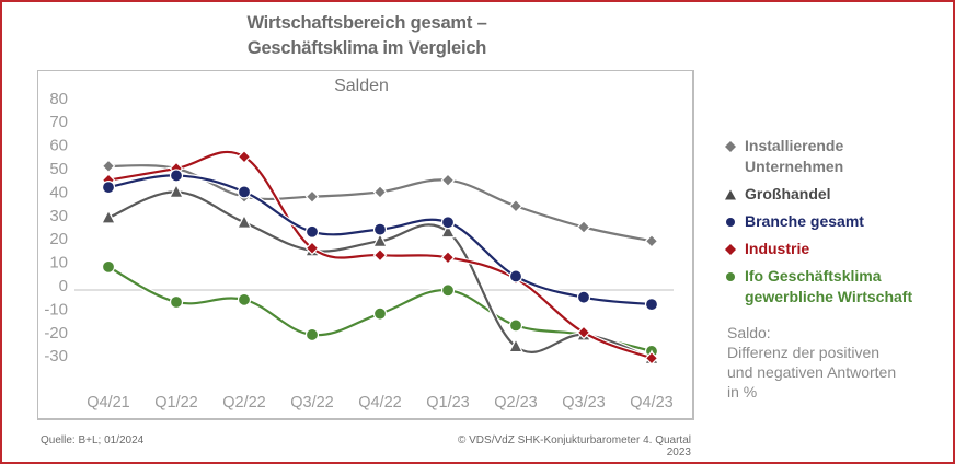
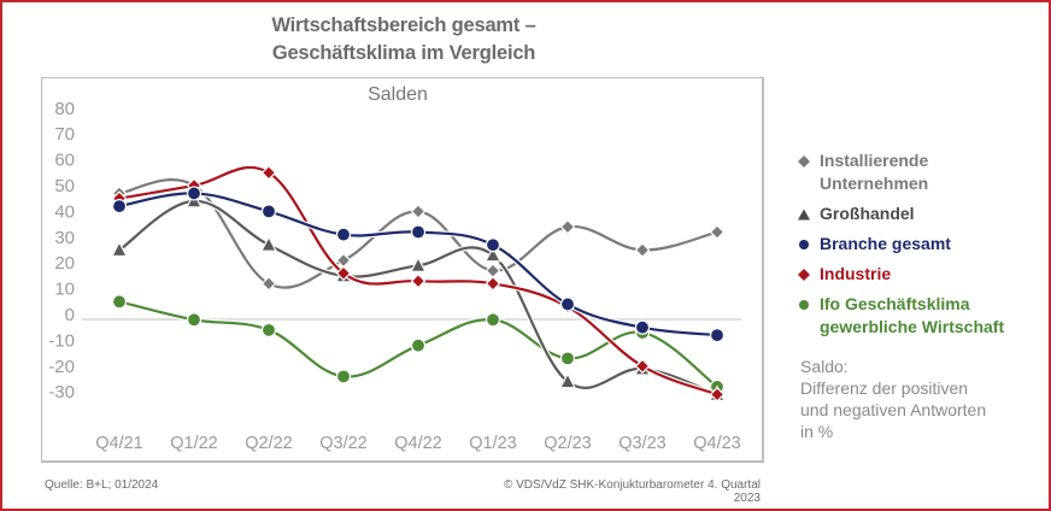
Installierende Unternehmen/Q4/21: 51 -> 47
Großhandel/Q4/21: 29 -> 25
Ifo Geschäftsklima gewerbliche Wirtschaft/Q4/21: 8 -> 5
Großhandel/Q1/22: 40 -> 44
Ifo Geschäftsklima gewerbliche Wirtschaft/Q1/22: -7 -> -2
Installierende Unternehmen/Q2/22: 38 -> 12
Installierende Unternehmen/Q3/22: 38 -> 21
Branche gesamt/Q3/22: 23 -> 31
Ifo Geschäftsklima gewerbliche Wirtschaft/Q3/22: -21 -> -24
Branche gesamt/Q4/22: 24 -> 32
Installierende Unternehmen/Q1/23: 45 -> 17
Ifo Geschäftsklima gewerbliche Wirtschaft/Q3/23: -21 -> -7
Installierende Unternehmen/Q4/23: 19 -> 32
